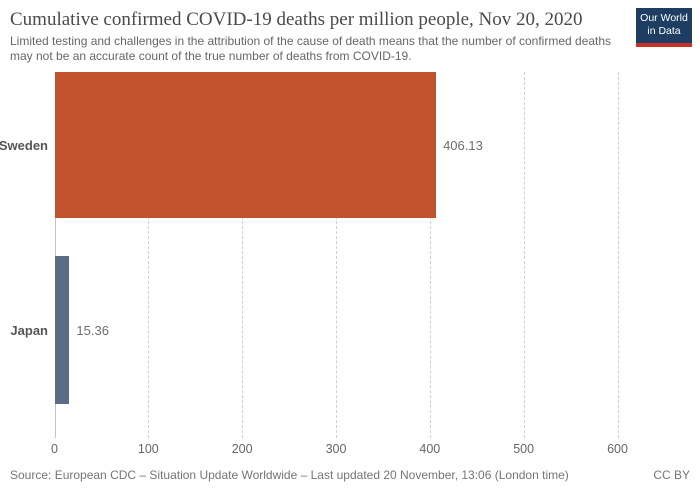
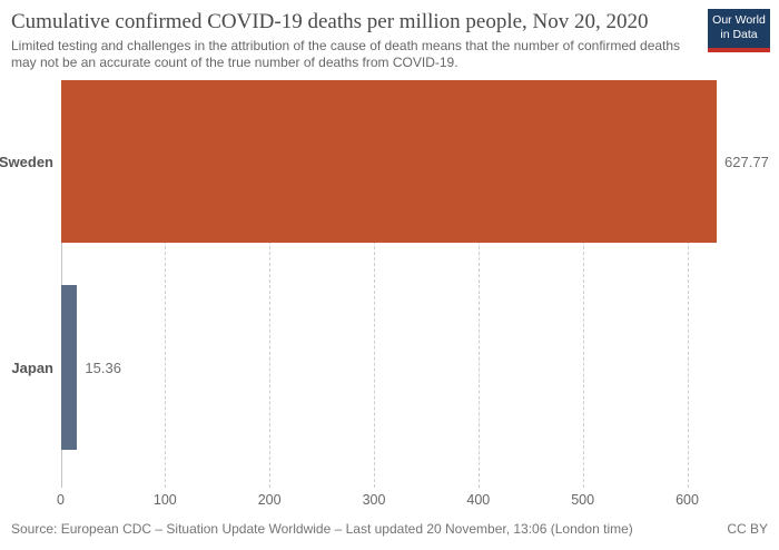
Sweden: 406.13 -> 627.77
